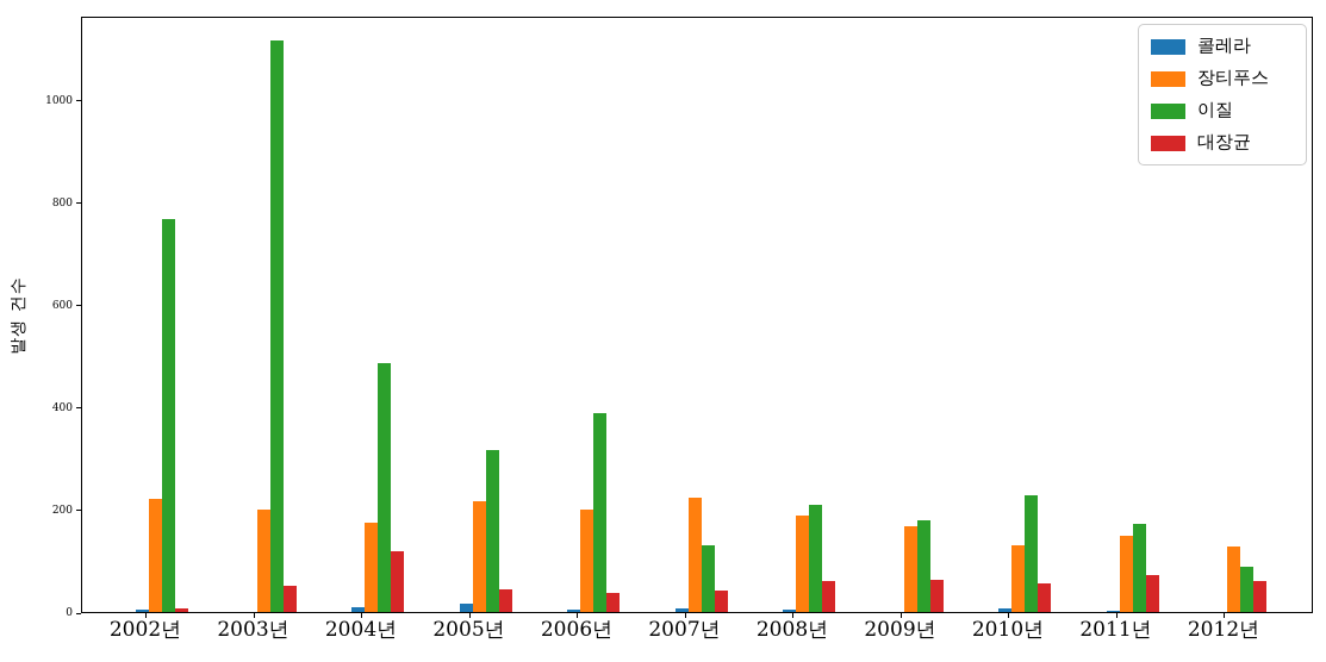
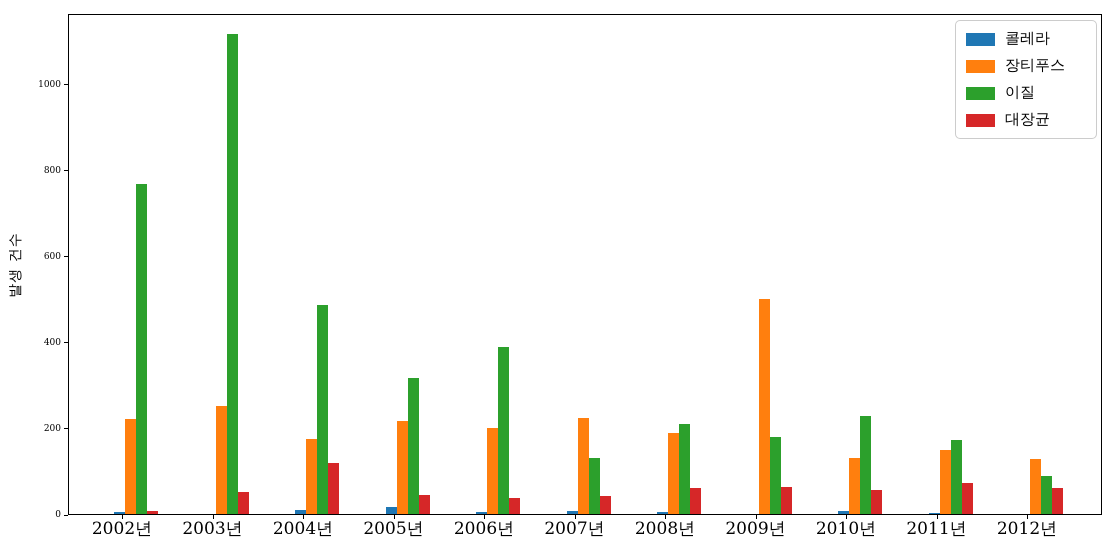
장티푸스/2003년: 200 -> 250
장티푸스/2009년: 170 -> 500
